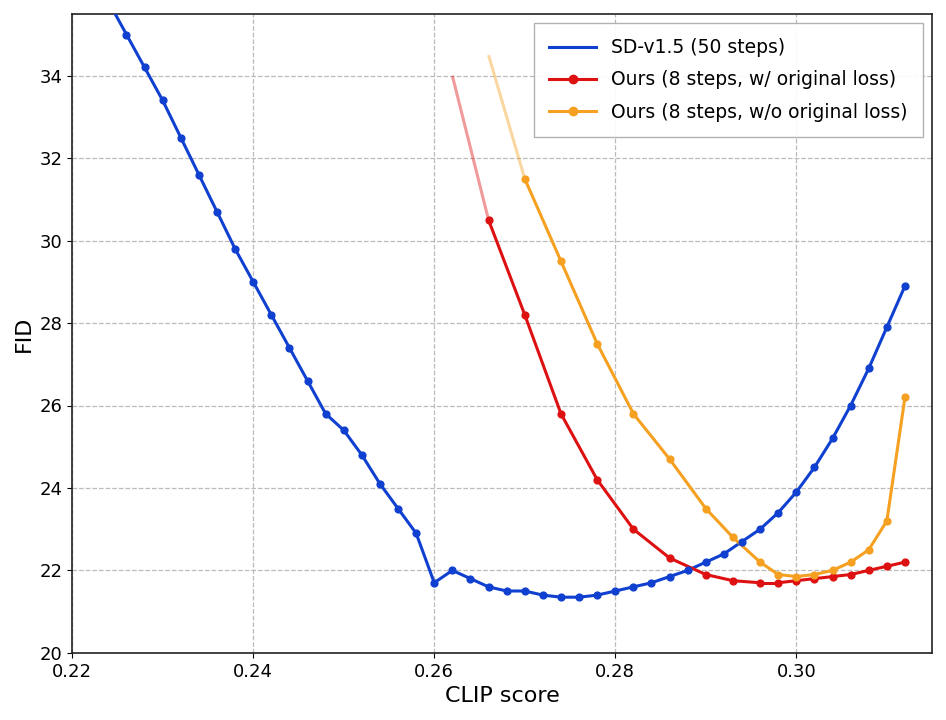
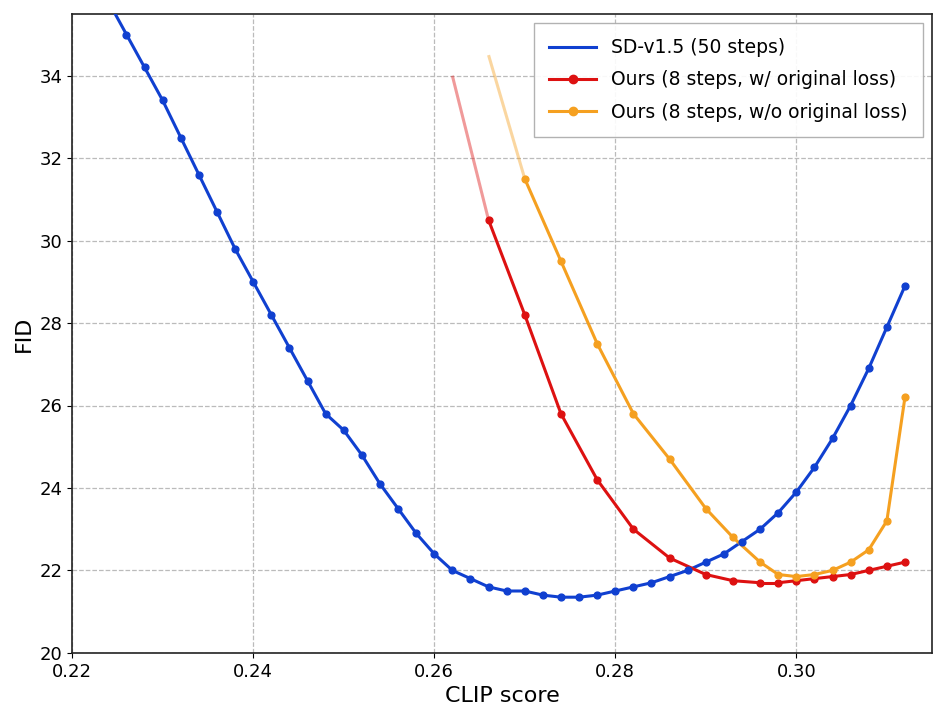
SD-v1.5 (50 steps)/0.26: 21.70 -> 22.40
